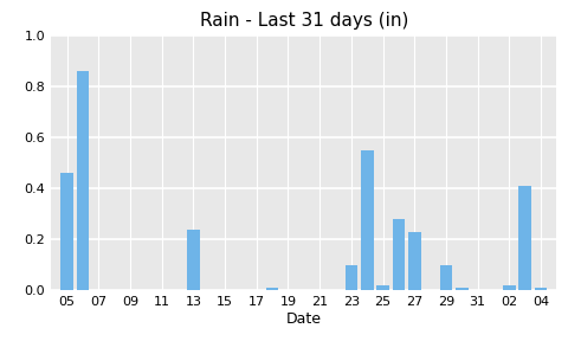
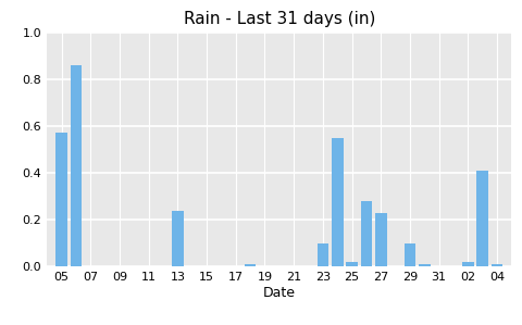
05: 0.46 -> 0.57
